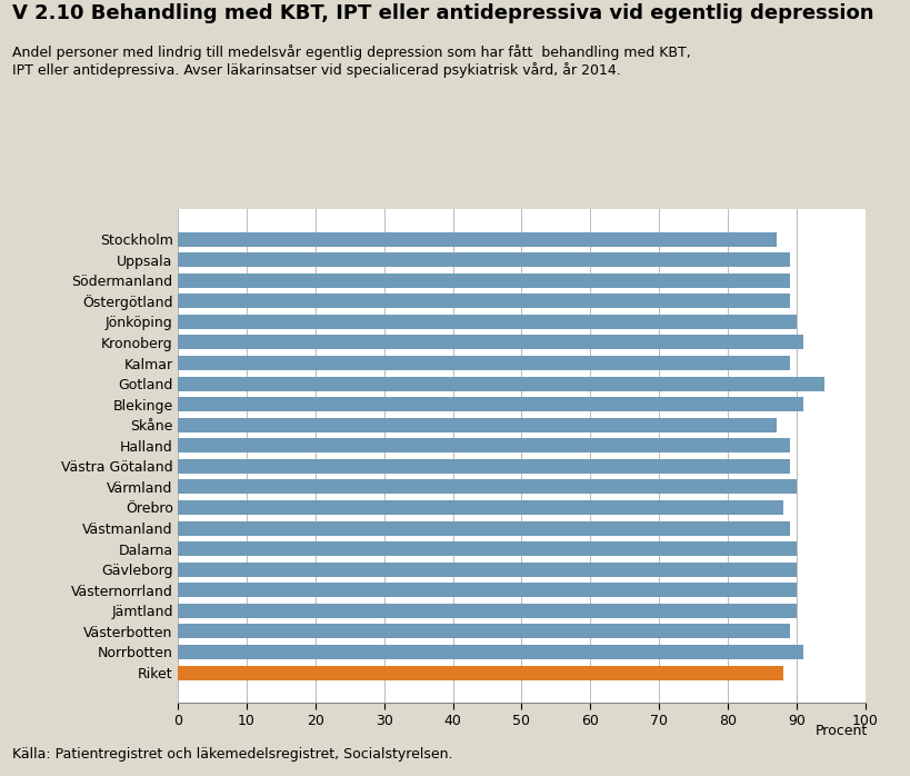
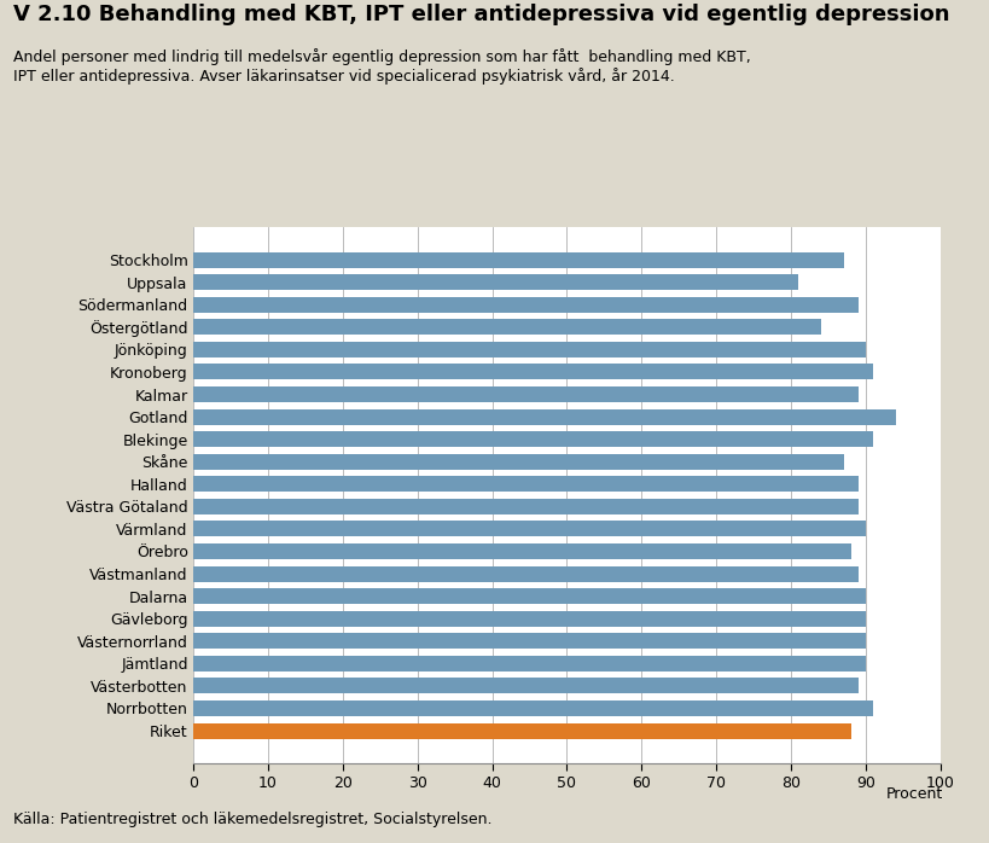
Uppsala: 89 -> 81
Östergötland: 89 -> 84
